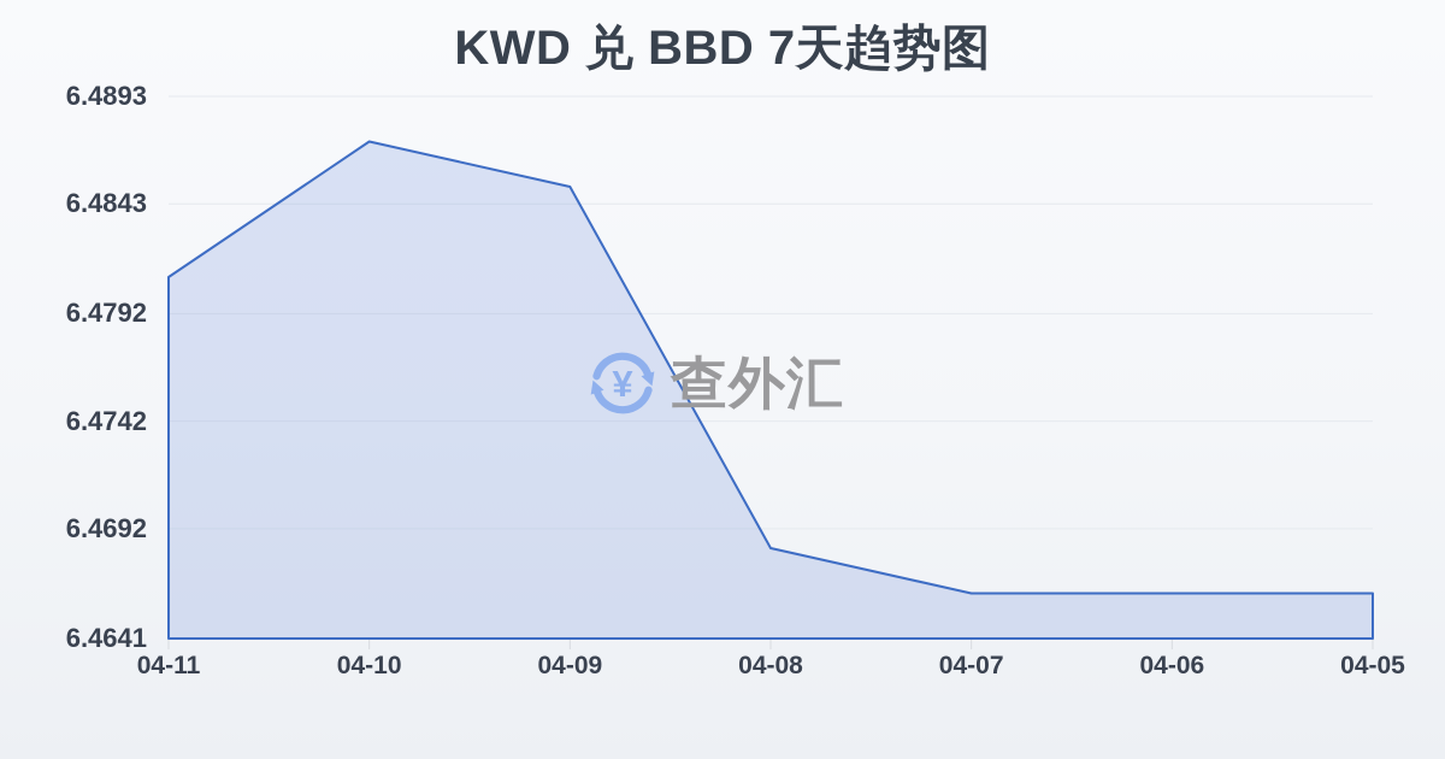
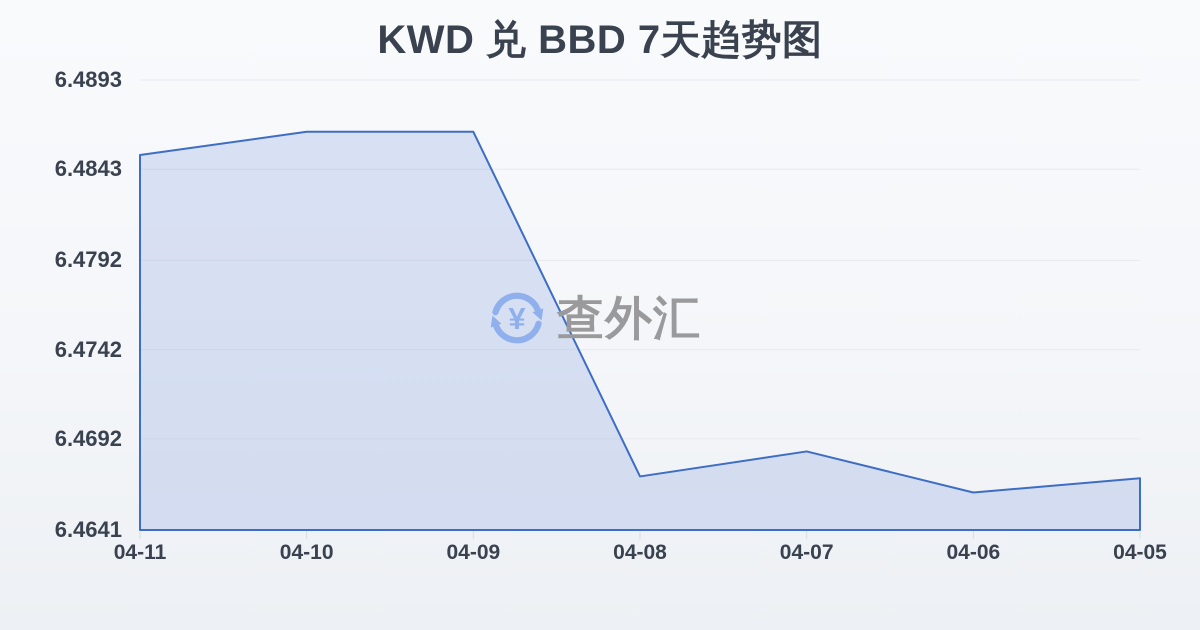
04-11: 6.4809 -> 6.4851
04-10: 6.4872 -> 6.4864
04-09: 6.4851 -> 6.4864
04-08: 6.4683 -> 6.4671
04-07: 6.4662 -> 6.4685
04-05: 6.4662 -> 6.4670
